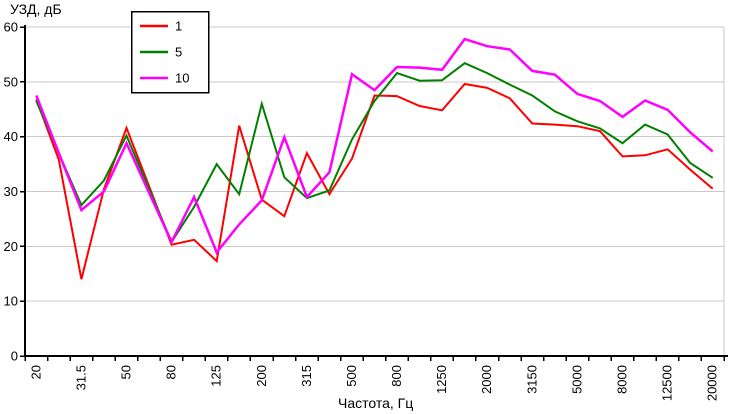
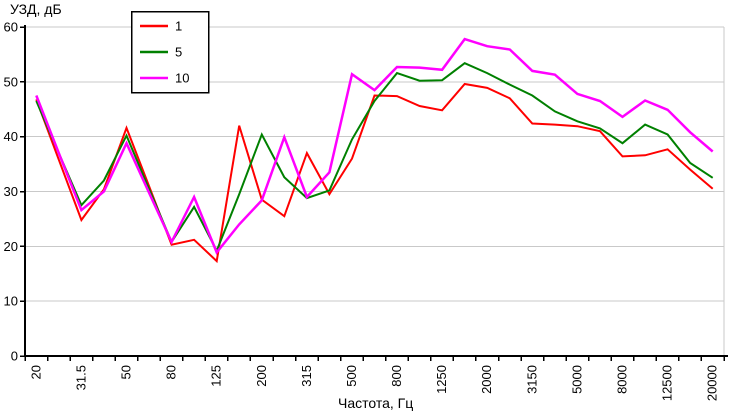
1/31.5: 14 -> 25
5/125: 35 -> 19
5/200: 46 -> 40
